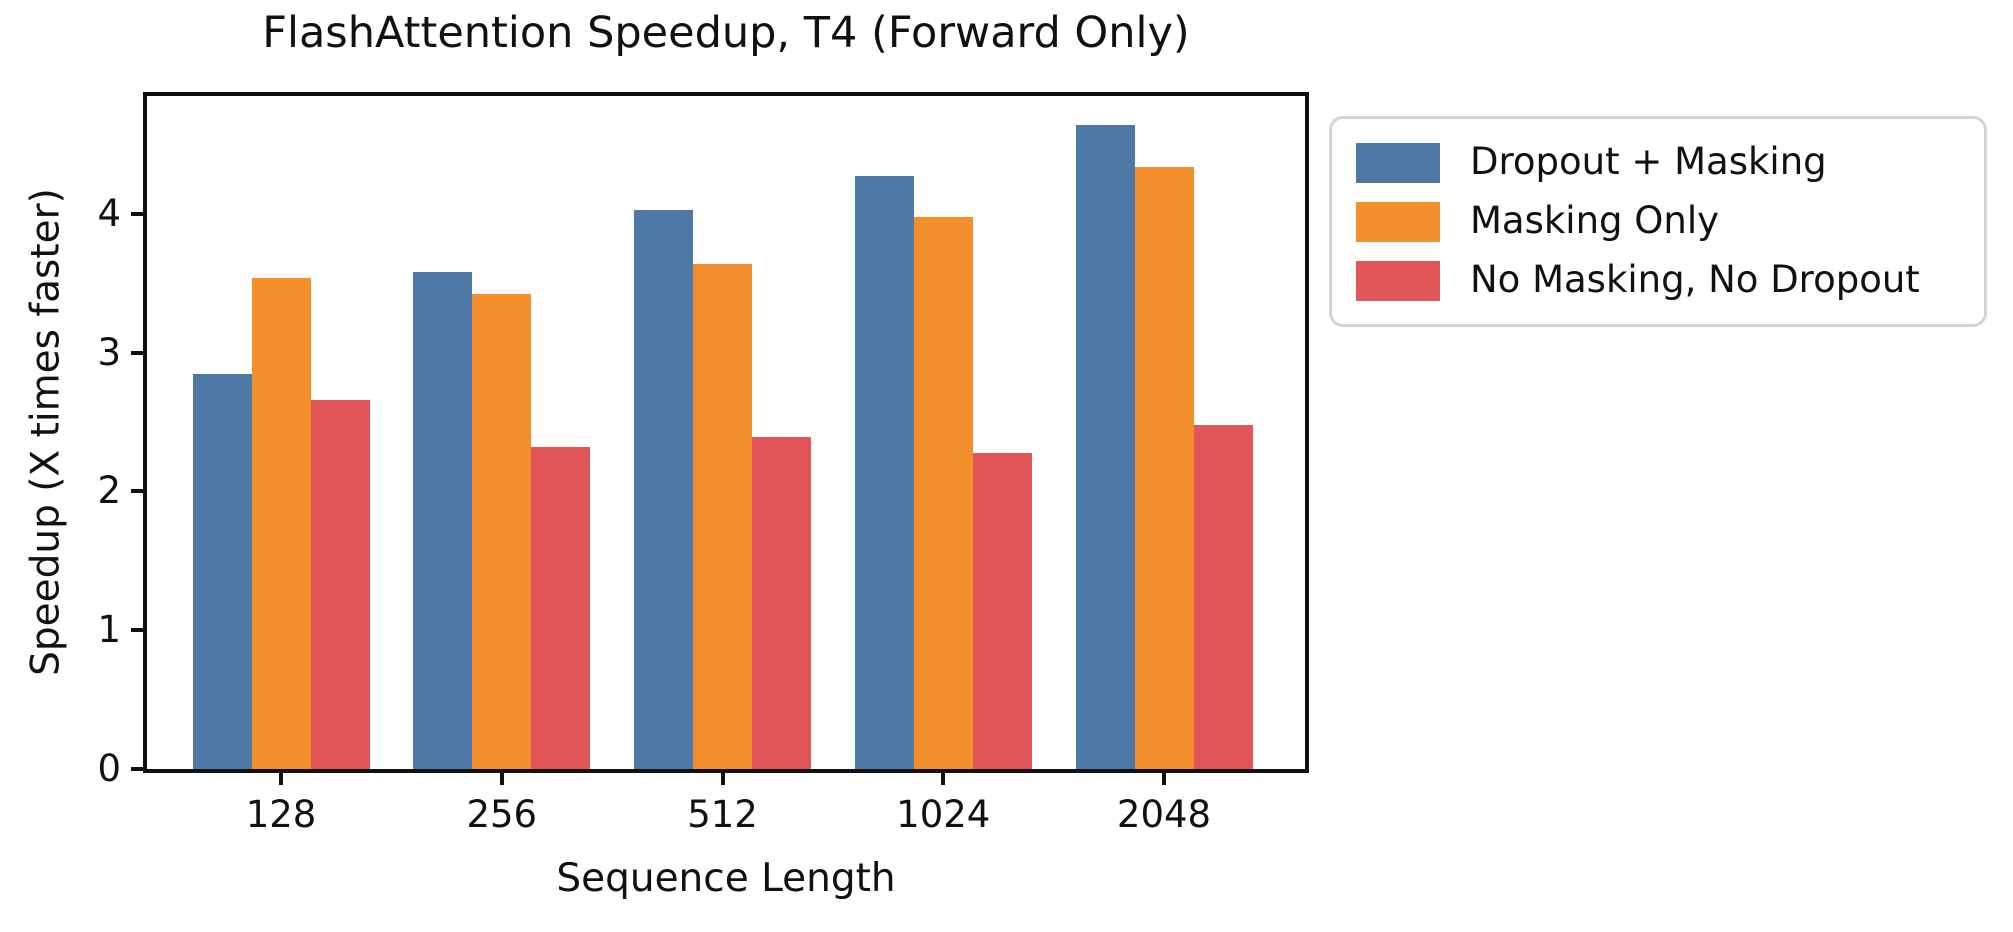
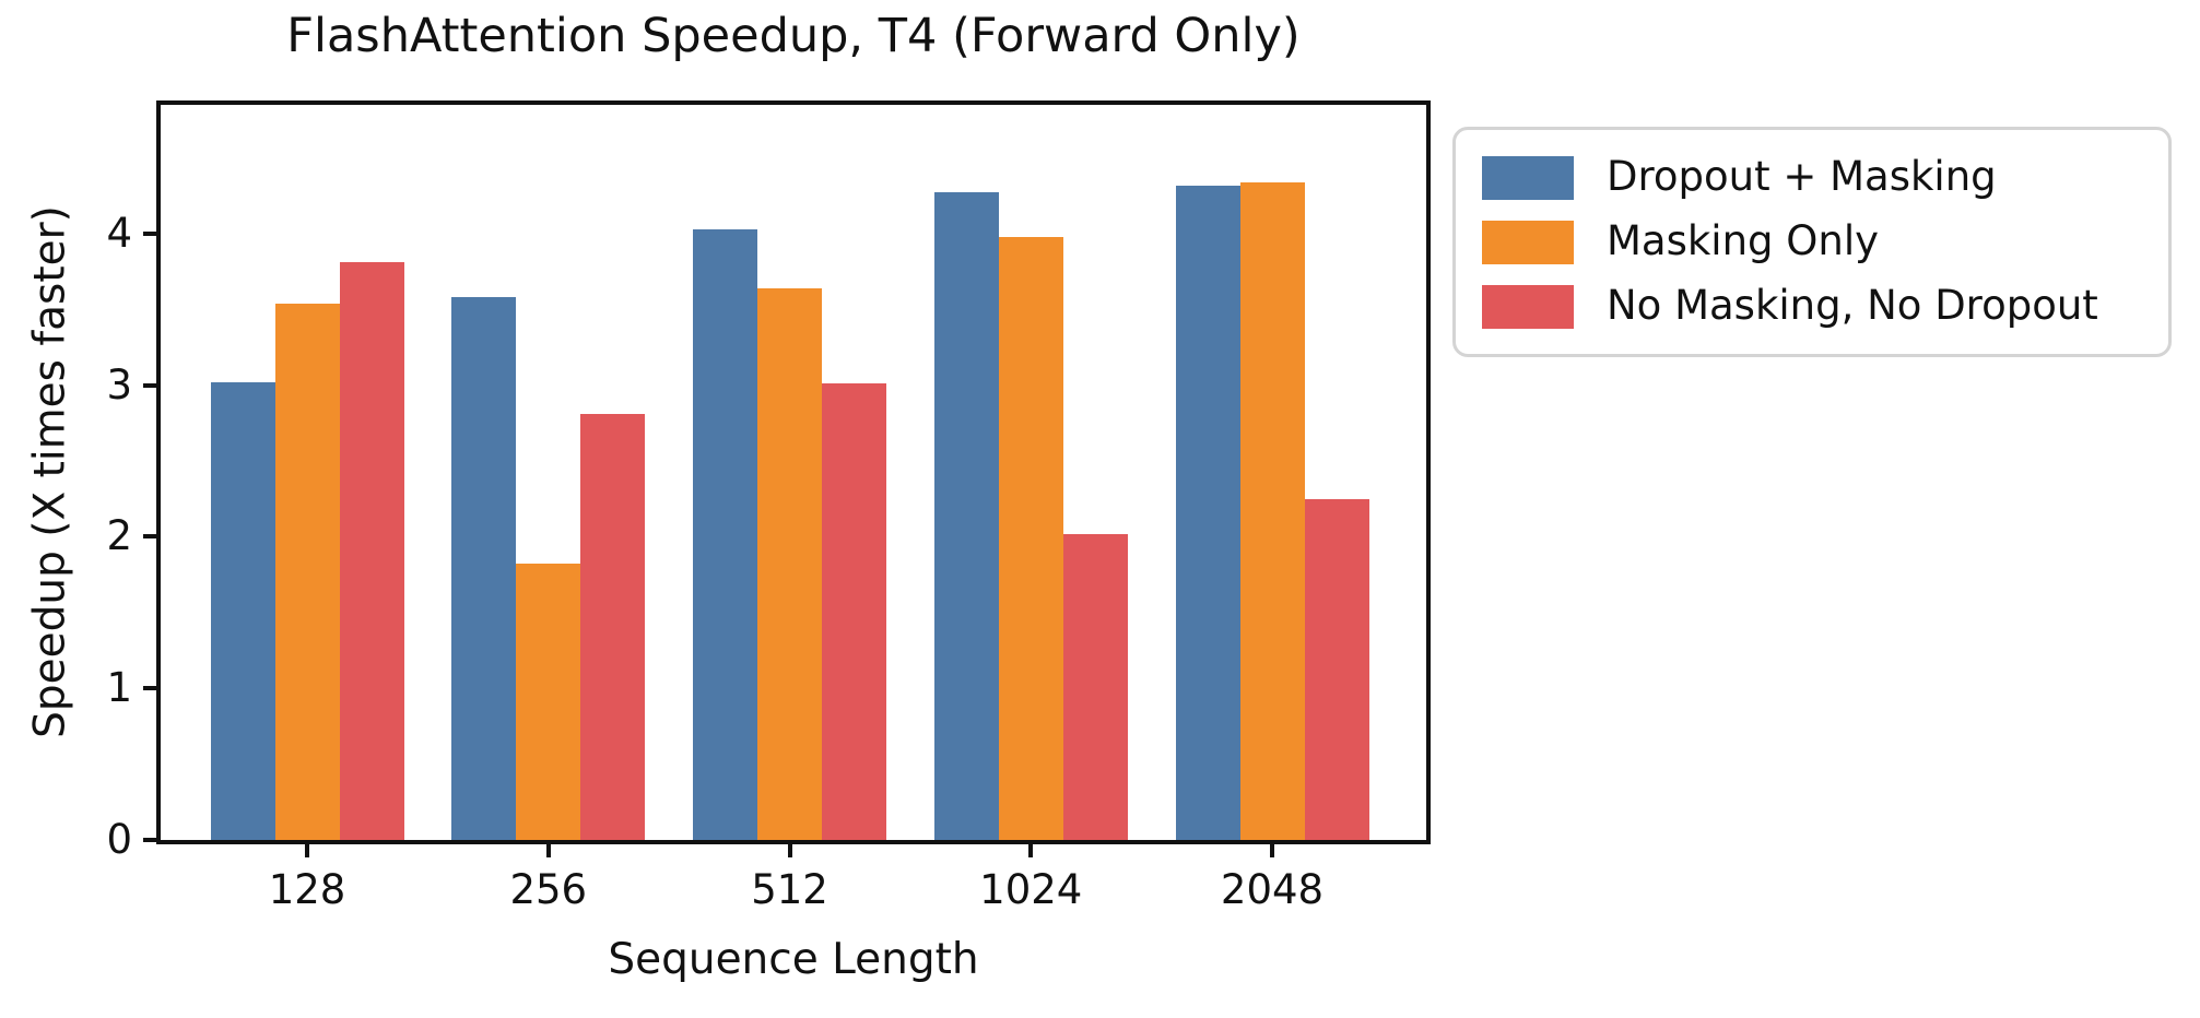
Dropout + Masking/128: 2.85 -> 3.02
No Masking, No Dropout/128: 2.66 -> 3.81
Masking Only/256: 3.42 -> 1.82
No Masking, No Dropout/256: 2.32 -> 2.81
No Masking, No Dropout/512: 2.39 -> 3.01
No Masking, No Dropout/1024: 2.28 -> 2.02
Dropout + Masking/2048: 4.64 -> 4.32
No Masking, No Dropout/2048: 2.48 -> 2.25
